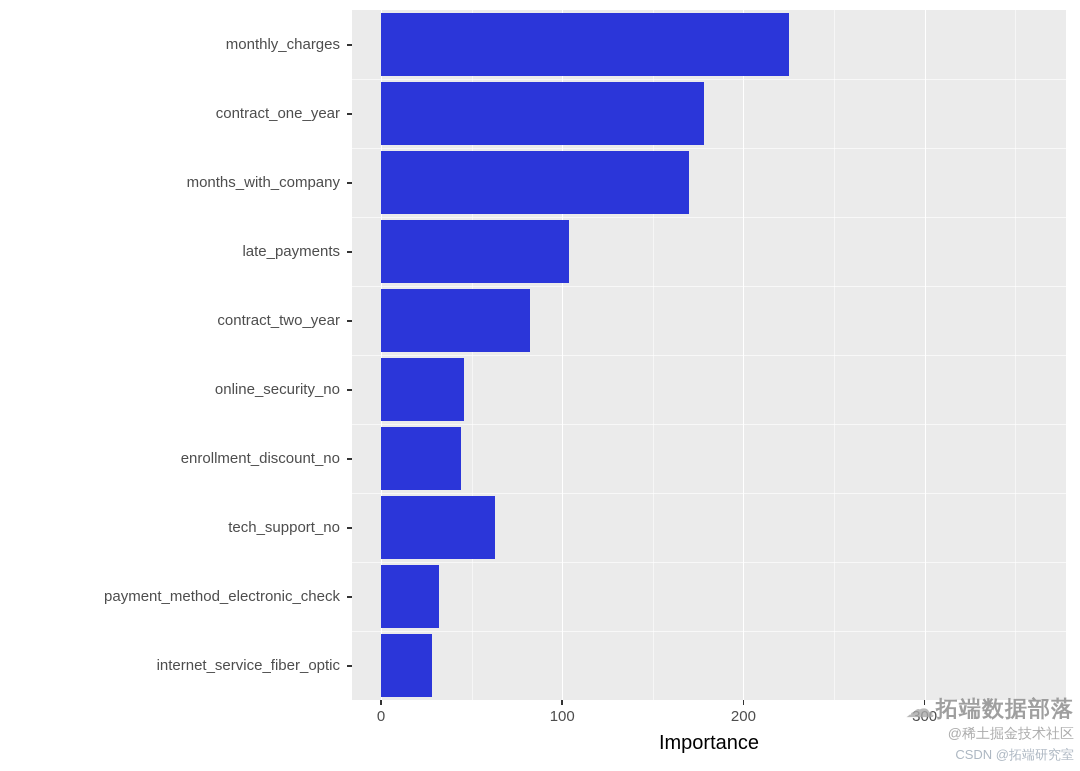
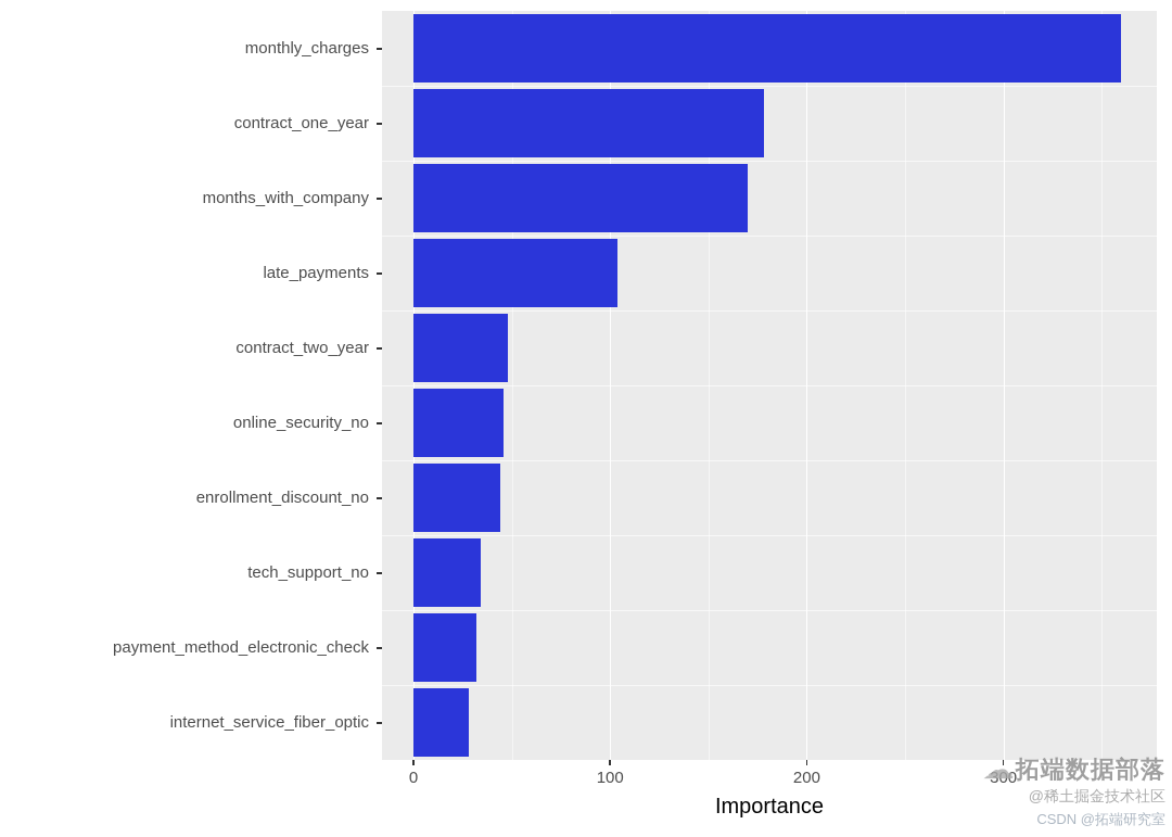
monthly_charges: 225 -> 360
contract_two_year: 82 -> 48
tech_support_no: 63 -> 34
